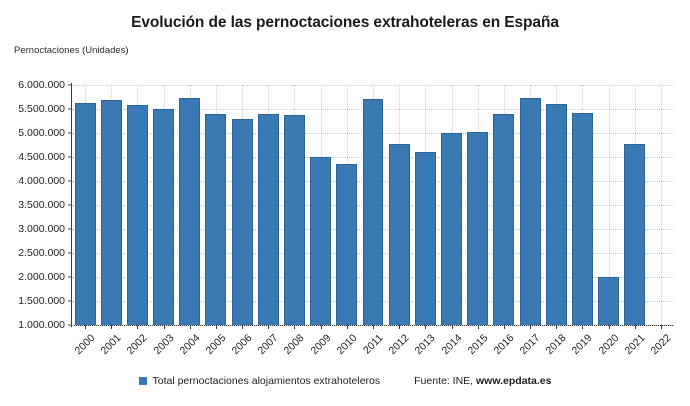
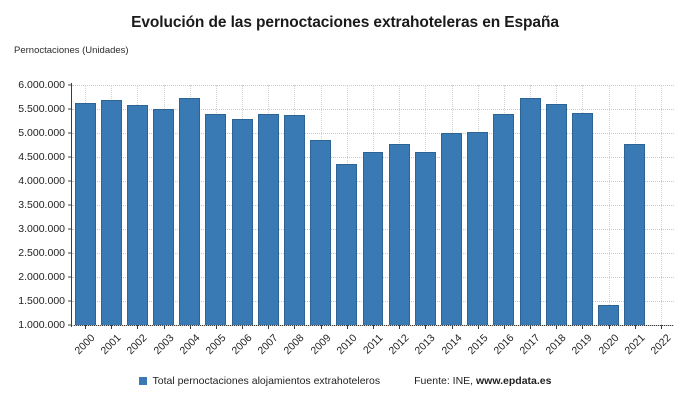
2009: 4500000 -> 4900000
2011: 5700000 -> 4600000
2020: 2000000 -> 1400000
